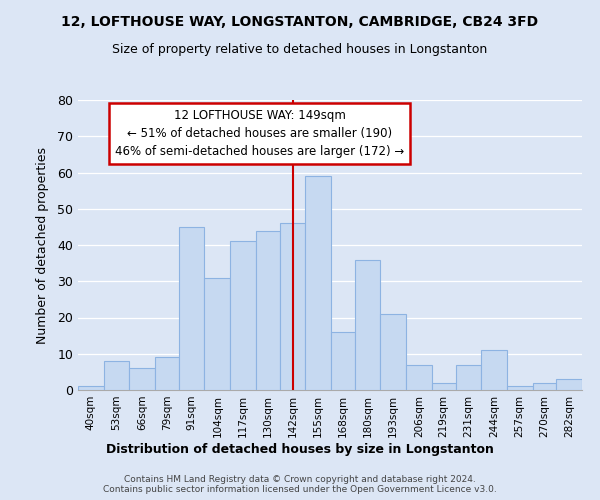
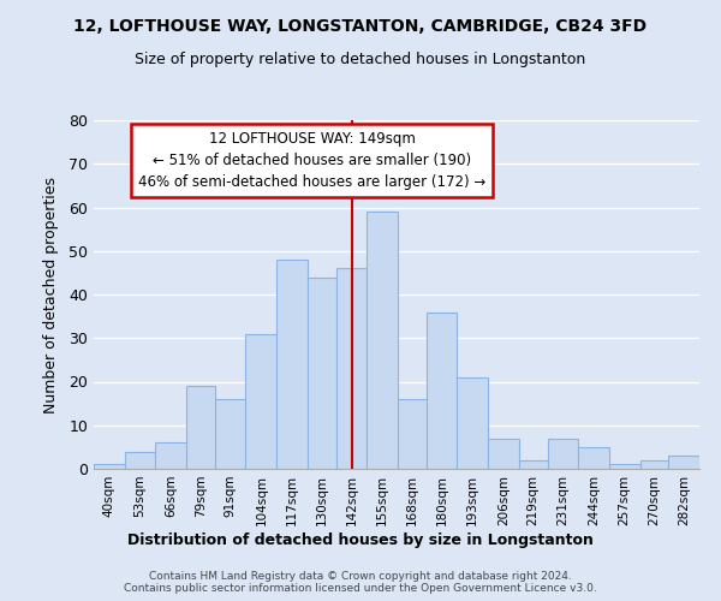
53sqm: 8 -> 4
79sqm: 9 -> 19
91sqm: 45 -> 16
117sqm: 41 -> 48
244sqm: 11 -> 5
